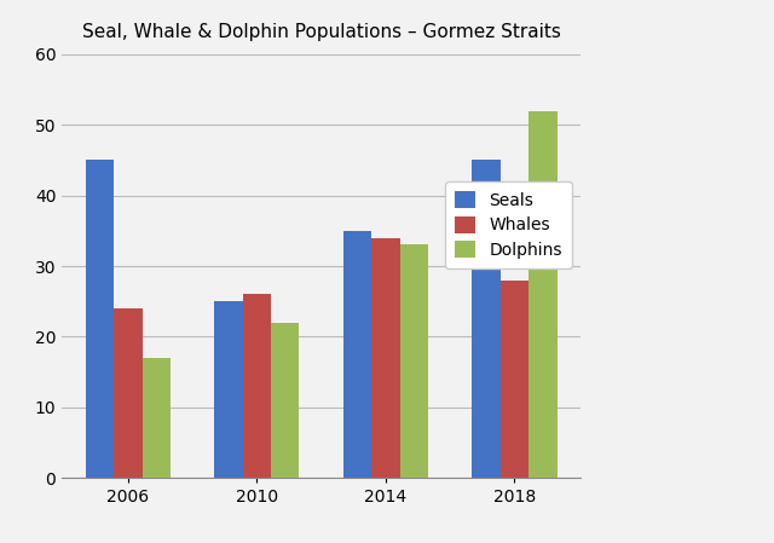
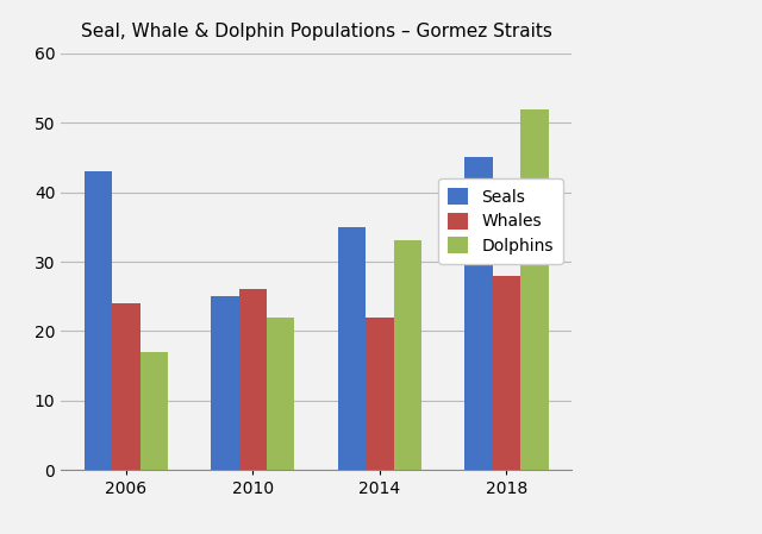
Seals/2006: 45 -> 43
Whales/2014: 34 -> 22
